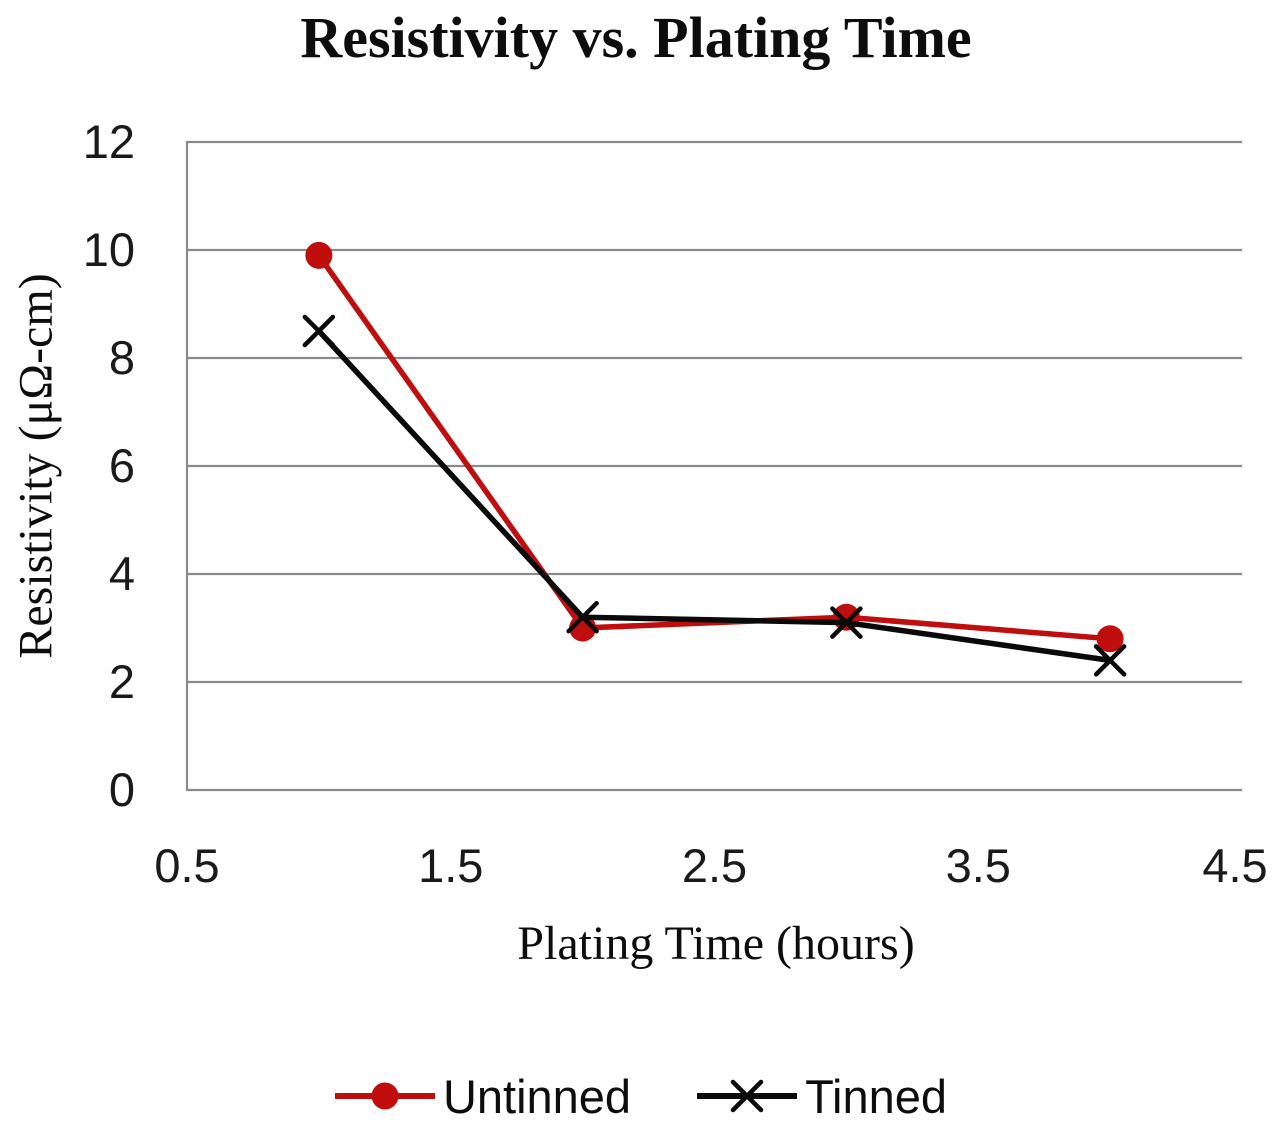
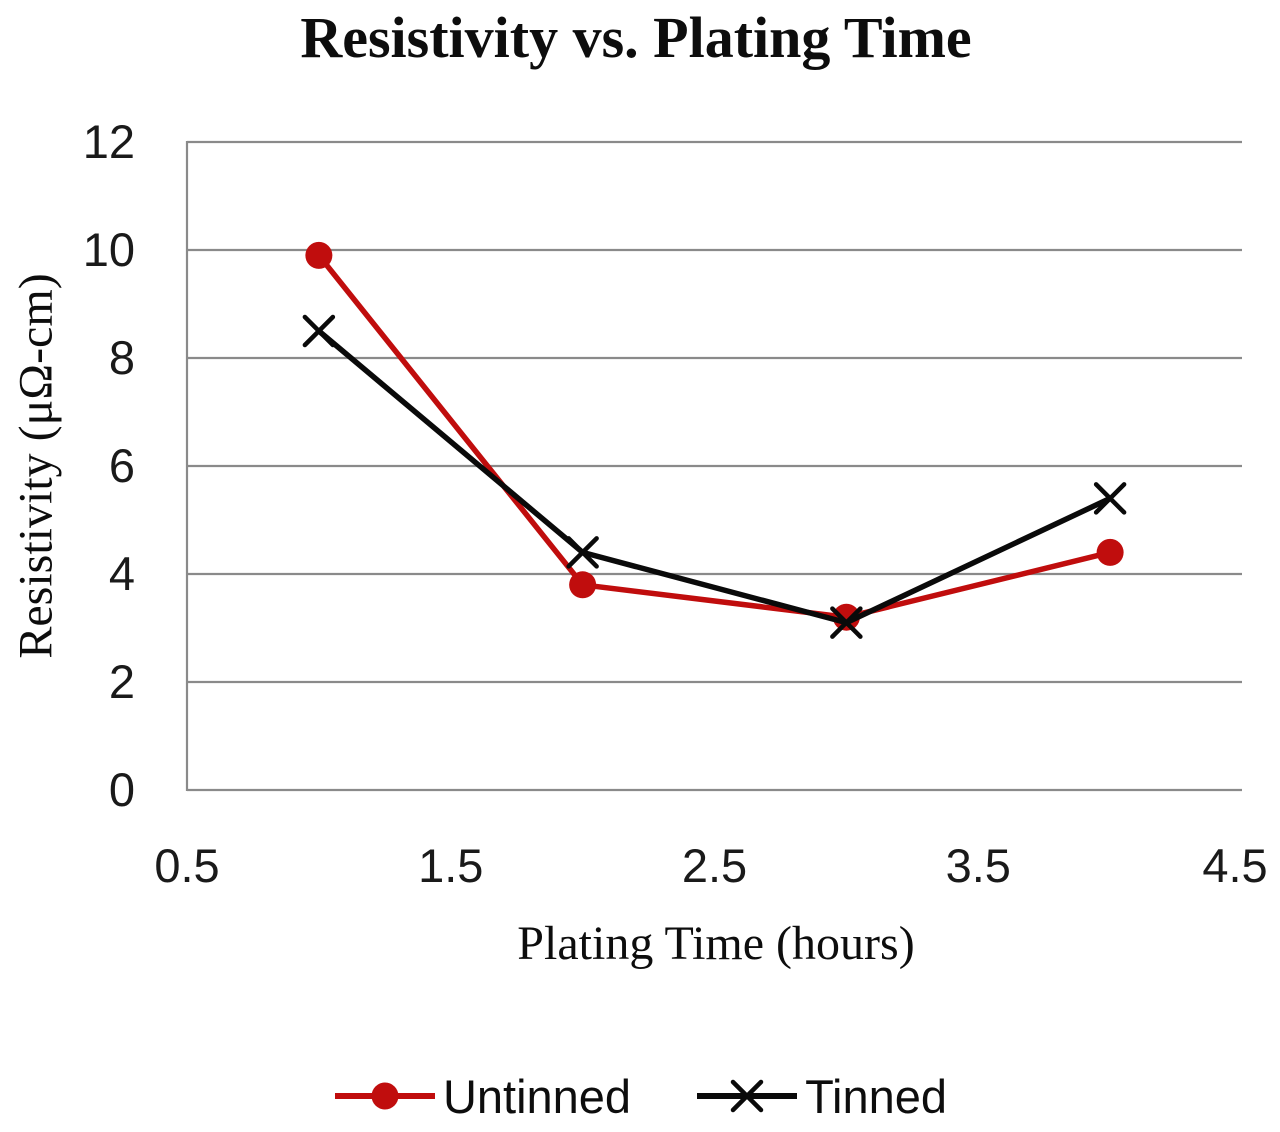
Untinned/2: 3.0 -> 3.8
Tinned/2: 3.2 -> 4.4
Untinned/4: 2.8 -> 4.4
Tinned/4: 2.4 -> 5.4
